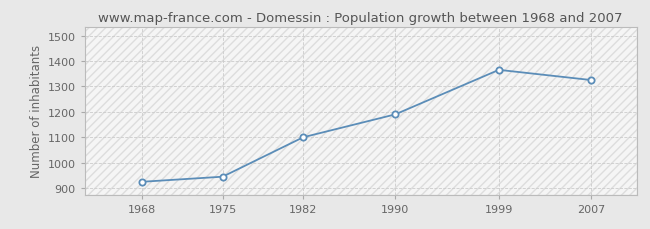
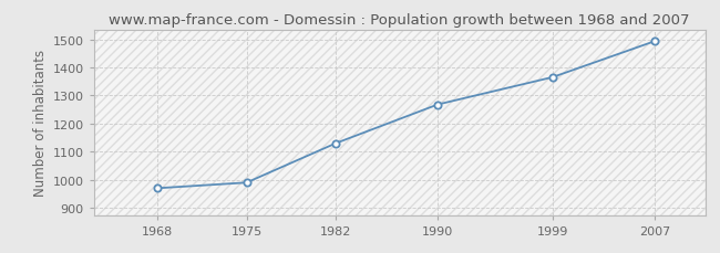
1968: 925 -> 970
1975: 945 -> 990
1982: 1100 -> 1130
1990: 1190 -> 1268
2007: 1325 -> 1493
